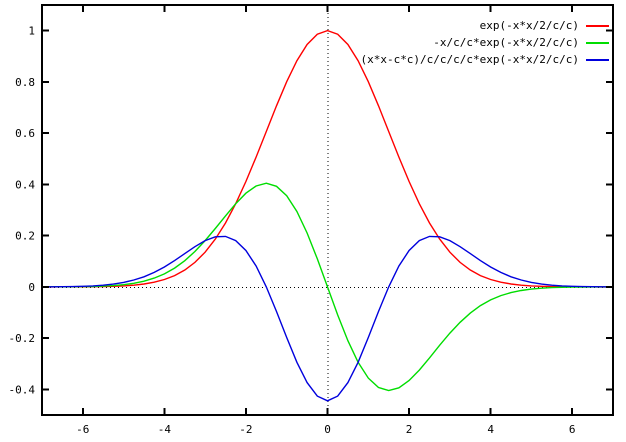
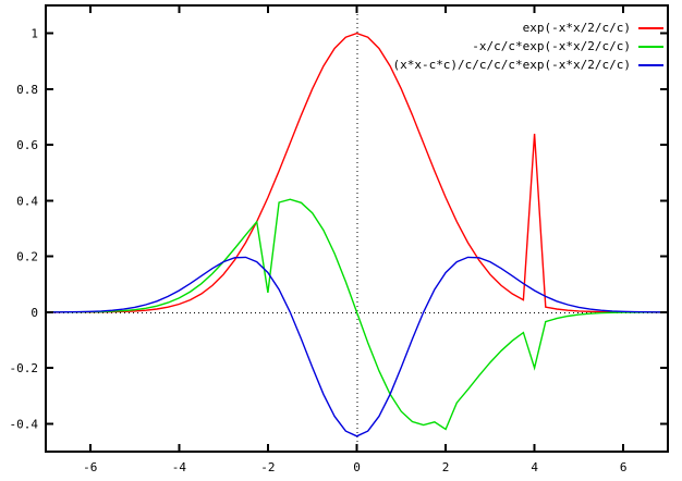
-x/c/c*exp(-x*x/2/c/c)/-2: 0.37 -> 0.07
-x/c/c*exp(-x*x/2/c/c)/2: -0.37 -> -0.42
exp(-x*x/2/c/c)/4: 0.03 -> 0.64
-x/c/c*exp(-x*x/2/c/c)/4: -0.05 -> -0.20
